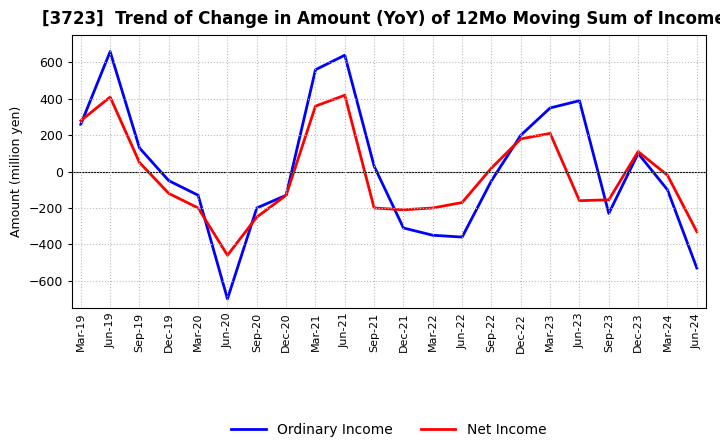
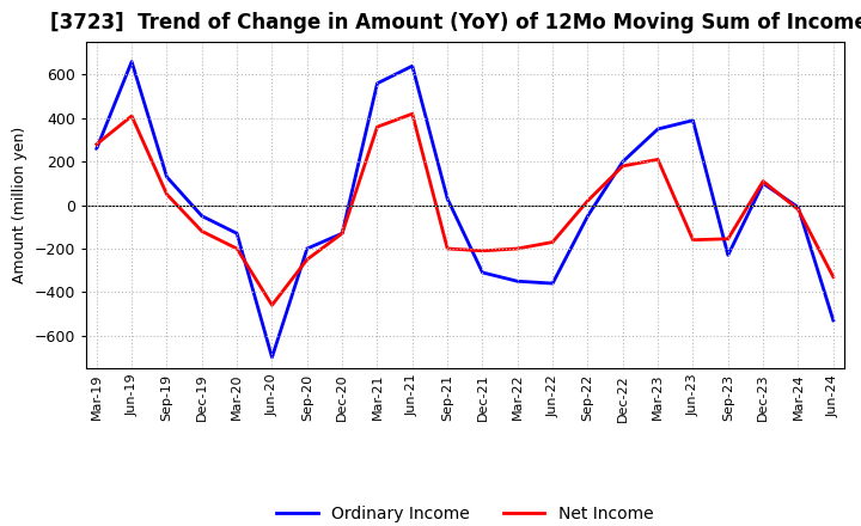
Ordinary Income/Mar-24: -100 -> -10
